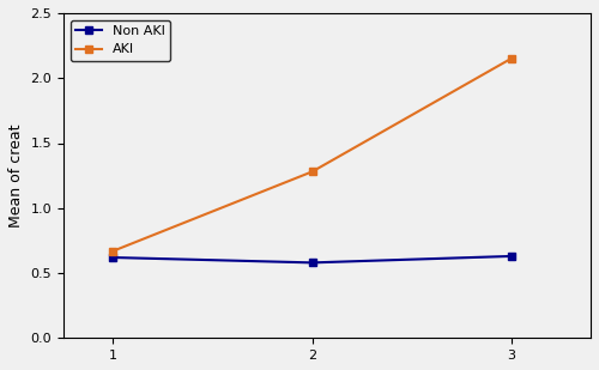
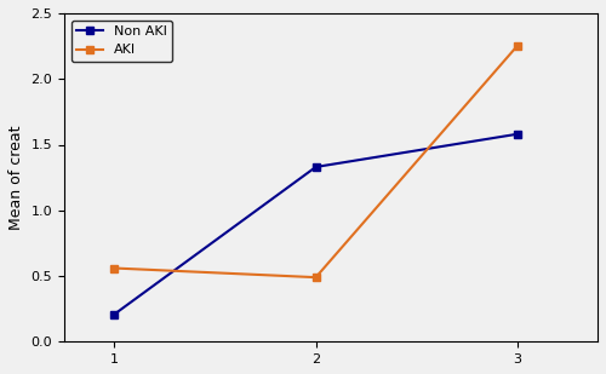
Non AKI/1: 0.62 -> 0.21
AKI/1: 0.67 -> 0.56
Non AKI/2: 0.58 -> 1.33
AKI/2: 1.28 -> 0.49
Non AKI/3: 0.63 -> 1.58
AKI/3: 2.15 -> 2.25
